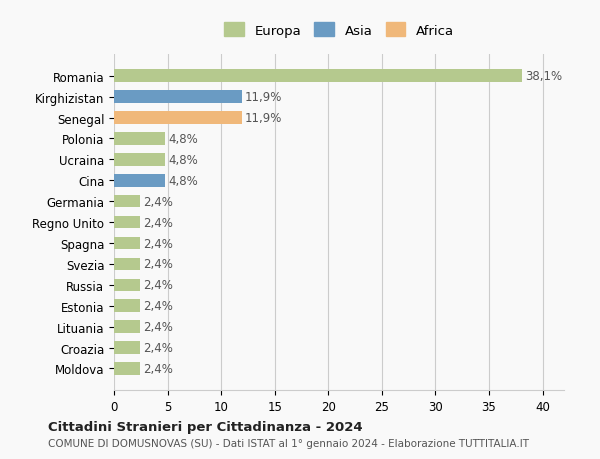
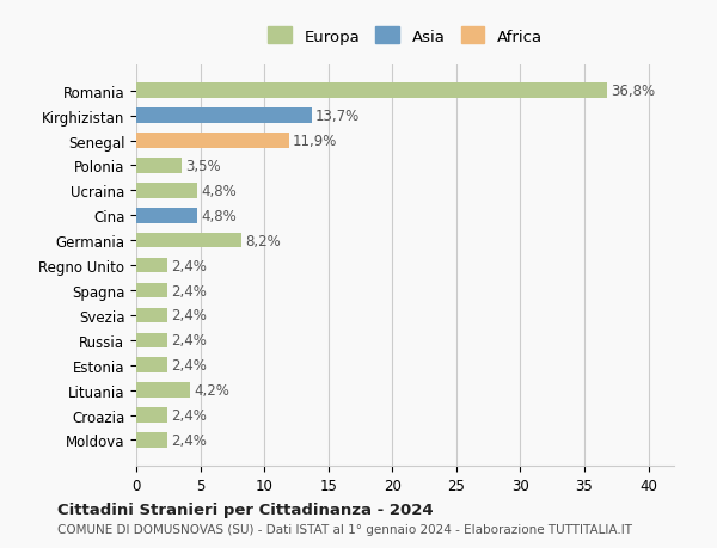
Romania: 38,1% -> 36,8%
Kirghizistan: 11,9% -> 13,7%
Polonia: 4,8% -> 3,5%
Germania: 2,4% -> 8,2%
Lituania: 2,4% -> 4,2%
